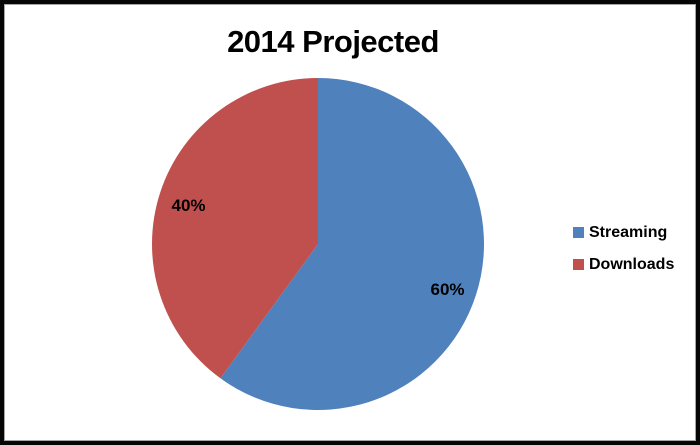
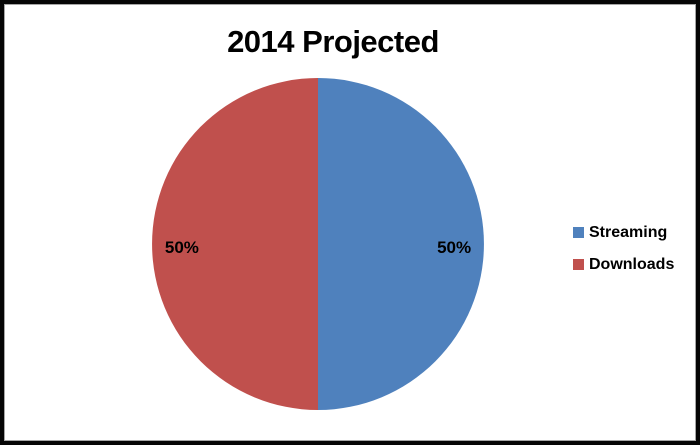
Streaming: 60% -> 50%
Downloads: 40% -> 50%
